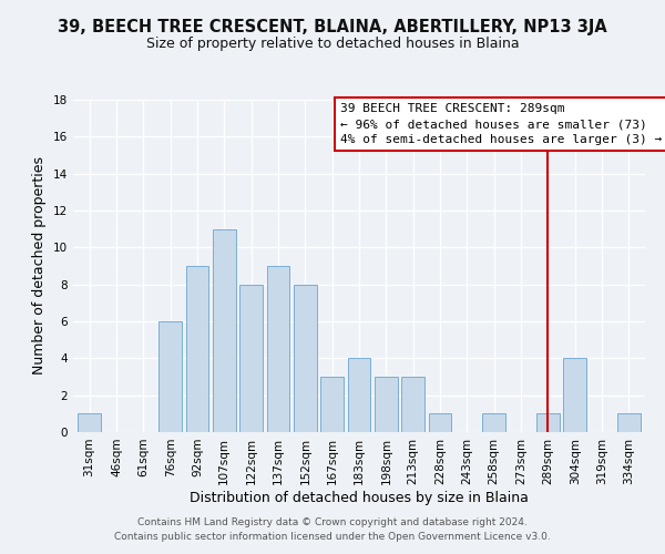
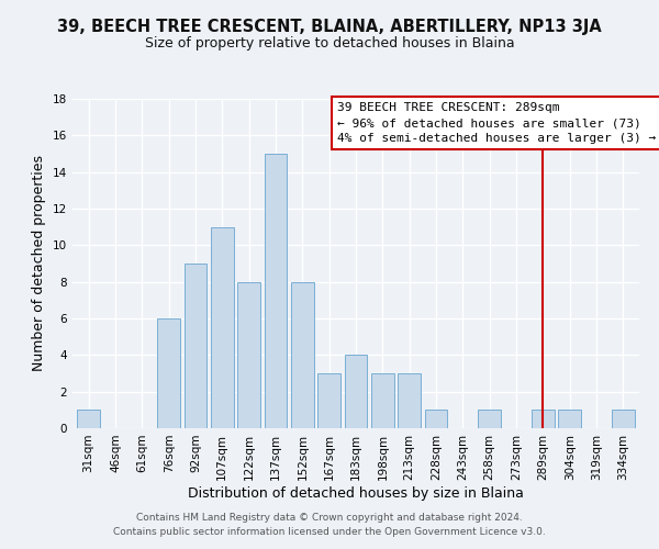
137sqm: 9 -> 15
304sqm: 4 -> 1
